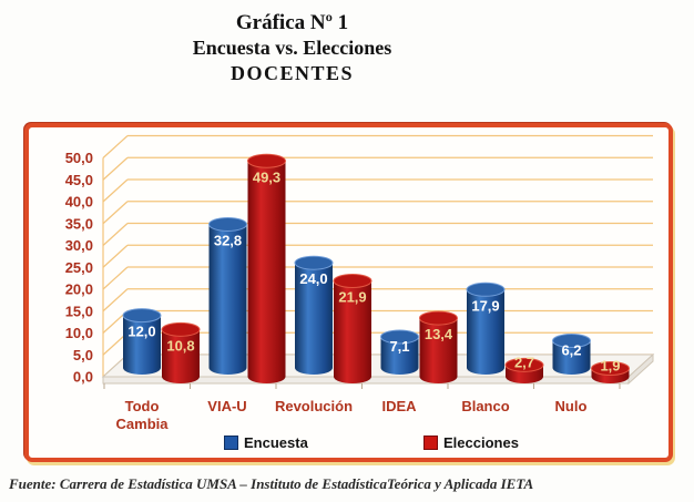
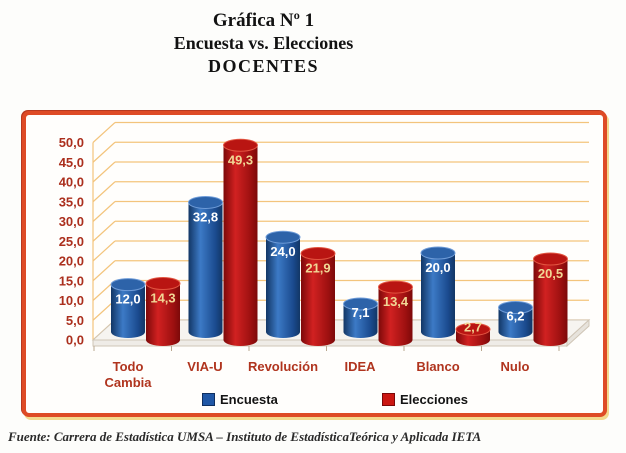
Elecciones/Todo Cambia: 10,8 -> 14,3
Encuesta/Blanco: 17,9 -> 20,0
Elecciones/Nulo: 1,9 -> 20,5
